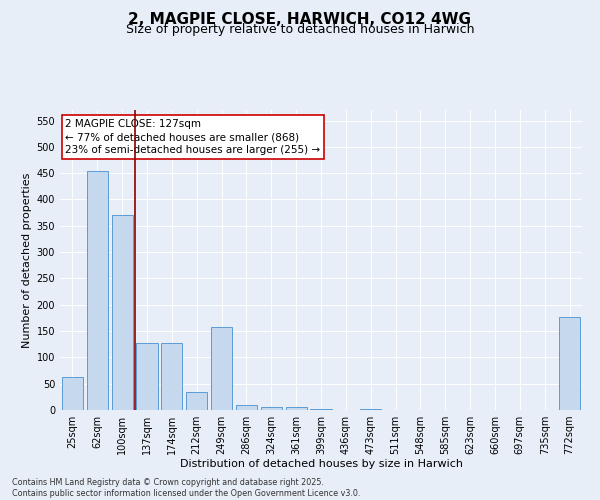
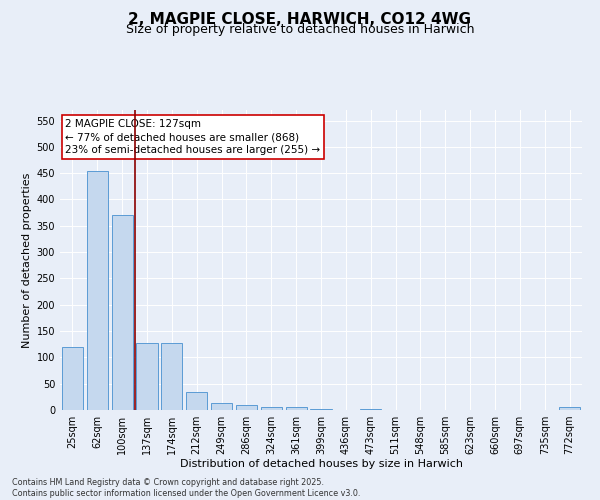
25sqm: 62 -> 120
249sqm: 158 -> 14
772sqm: 176 -> 5
